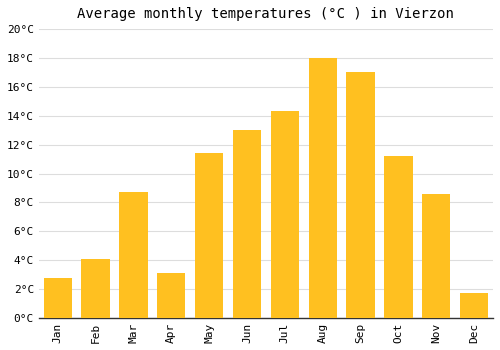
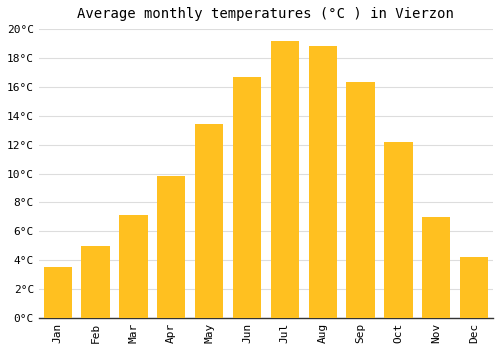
Jan: 2.8°C -> 3.5°C
Feb: 4.1°C -> 5.0°C
Mar: 8.7°C -> 7.1°C
Apr: 3.1°C -> 9.8°C
May: 11.4°C -> 13.4°C
Jun: 13.0°C -> 16.7°C
Jul: 14.3°C -> 19.2°C
Aug: 18.0°C -> 18.8°C
Sep: 17.0°C -> 16.3°C
Oct: 11.2°C -> 12.2°C
Nov: 8.6°C -> 7.0°C
Dec: 1.7°C -> 4.2°C
